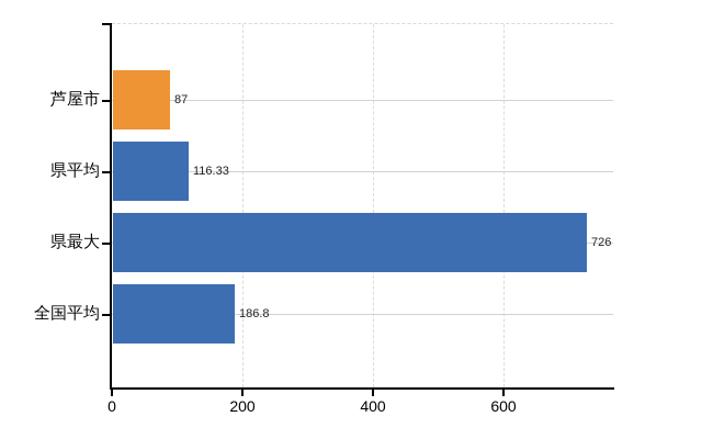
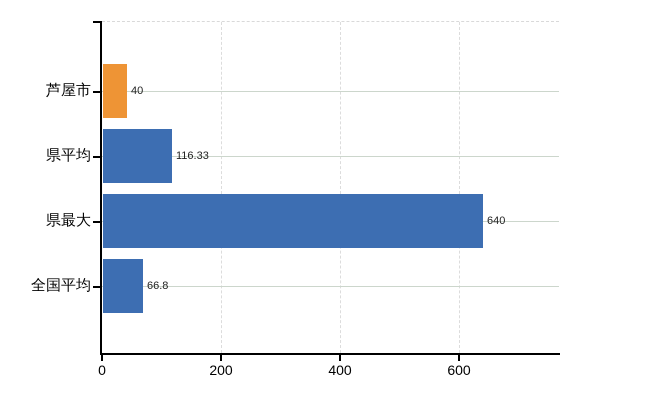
芦屋市: 87 -> 40
県最大: 726 -> 640
全国平均: 186.8 -> 66.8
